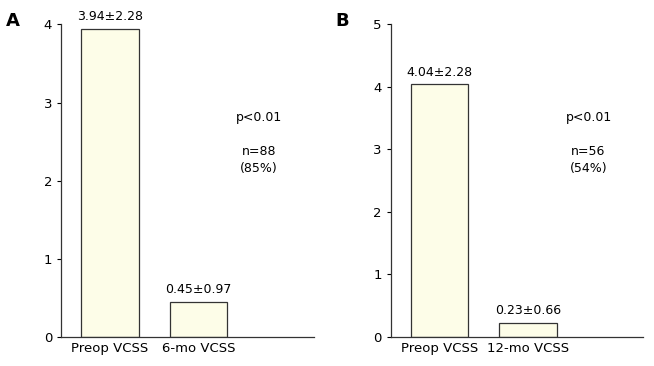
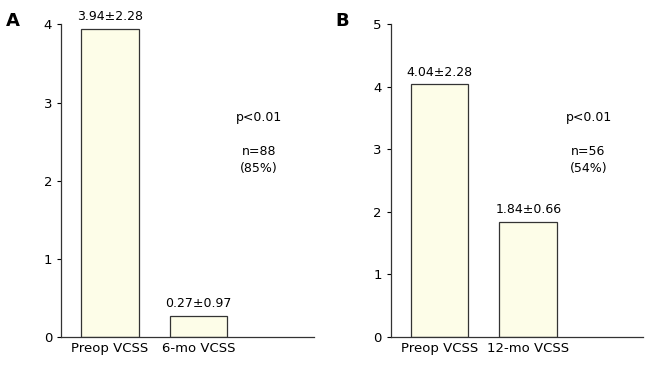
6-mo VCSS: 0.45 -> 0.27
12-mo VCSS: 0.23 -> 1.84
